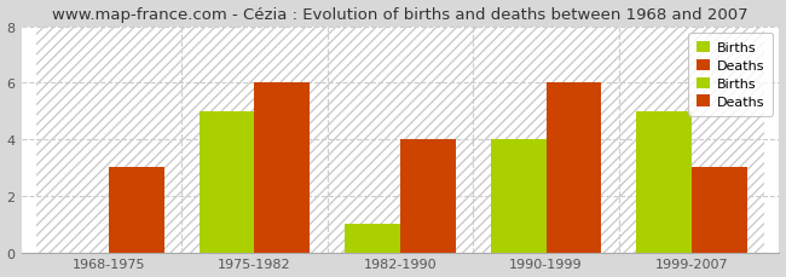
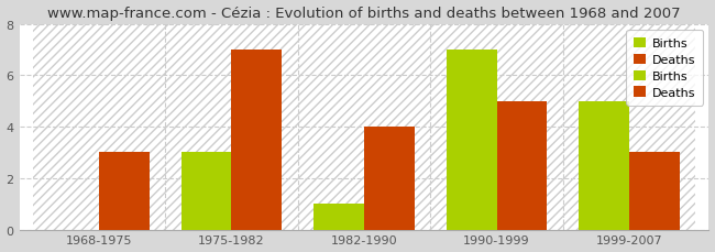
Births/1975-1982: 5 -> 3
Deaths/1975-1982: 6 -> 7
Births/1990-1999: 4 -> 7
Deaths/1990-1999: 6 -> 5
